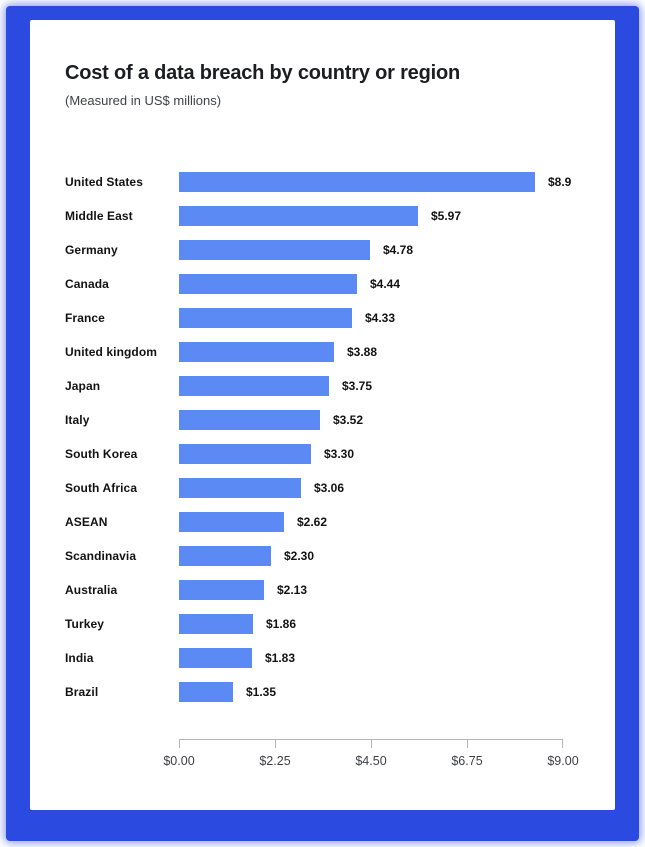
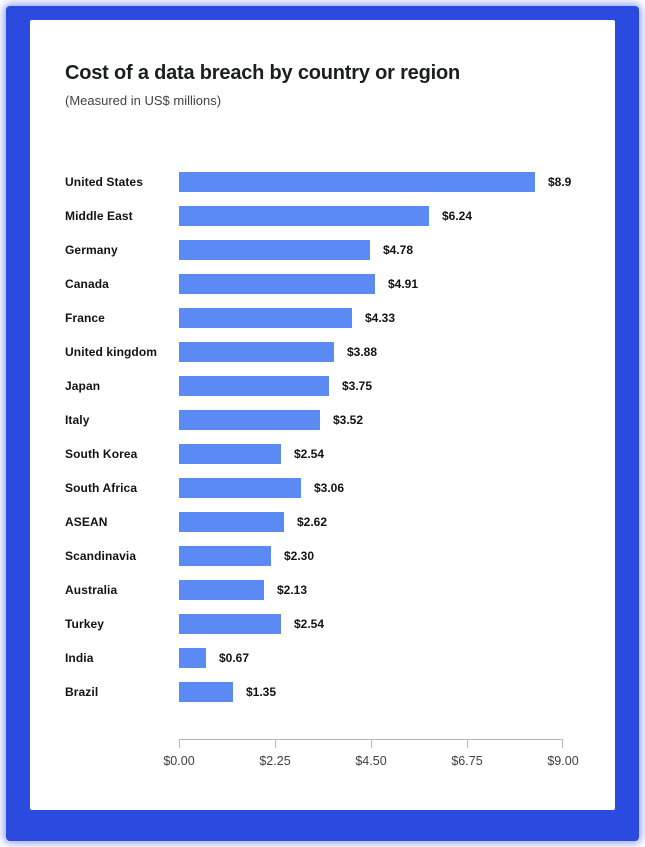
Middle East: $5.97 -> $6.24
Canada: $4.44 -> $4.91
South Korea: $3.30 -> $2.54
Turkey: $1.86 -> $2.54
India: $1.83 -> $0.67
